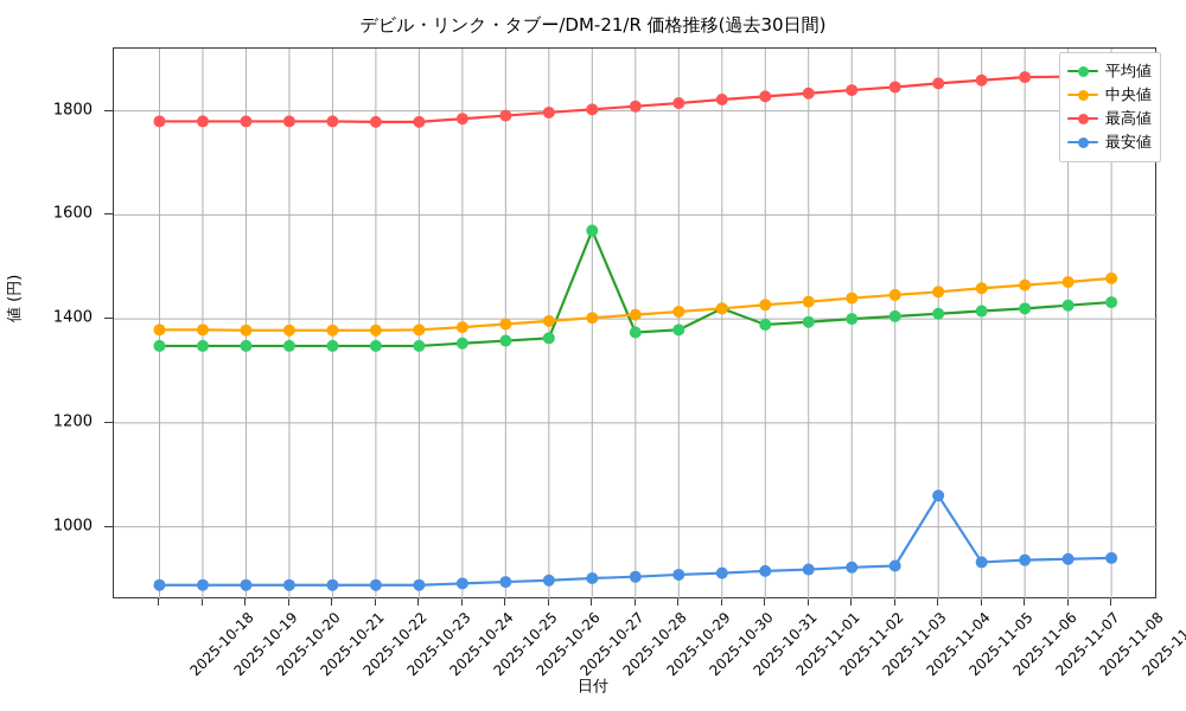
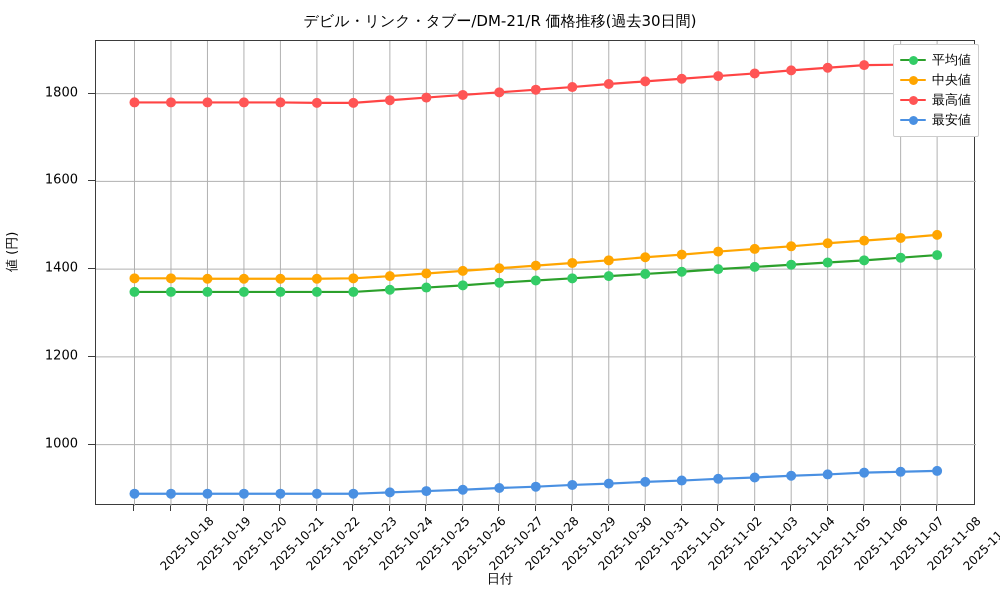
平均値/2025-10-28: 1570 -> 1370
平均値/2025-10-31: 1420 -> 1380
最安値/2025-11-05: 1060 -> 930
